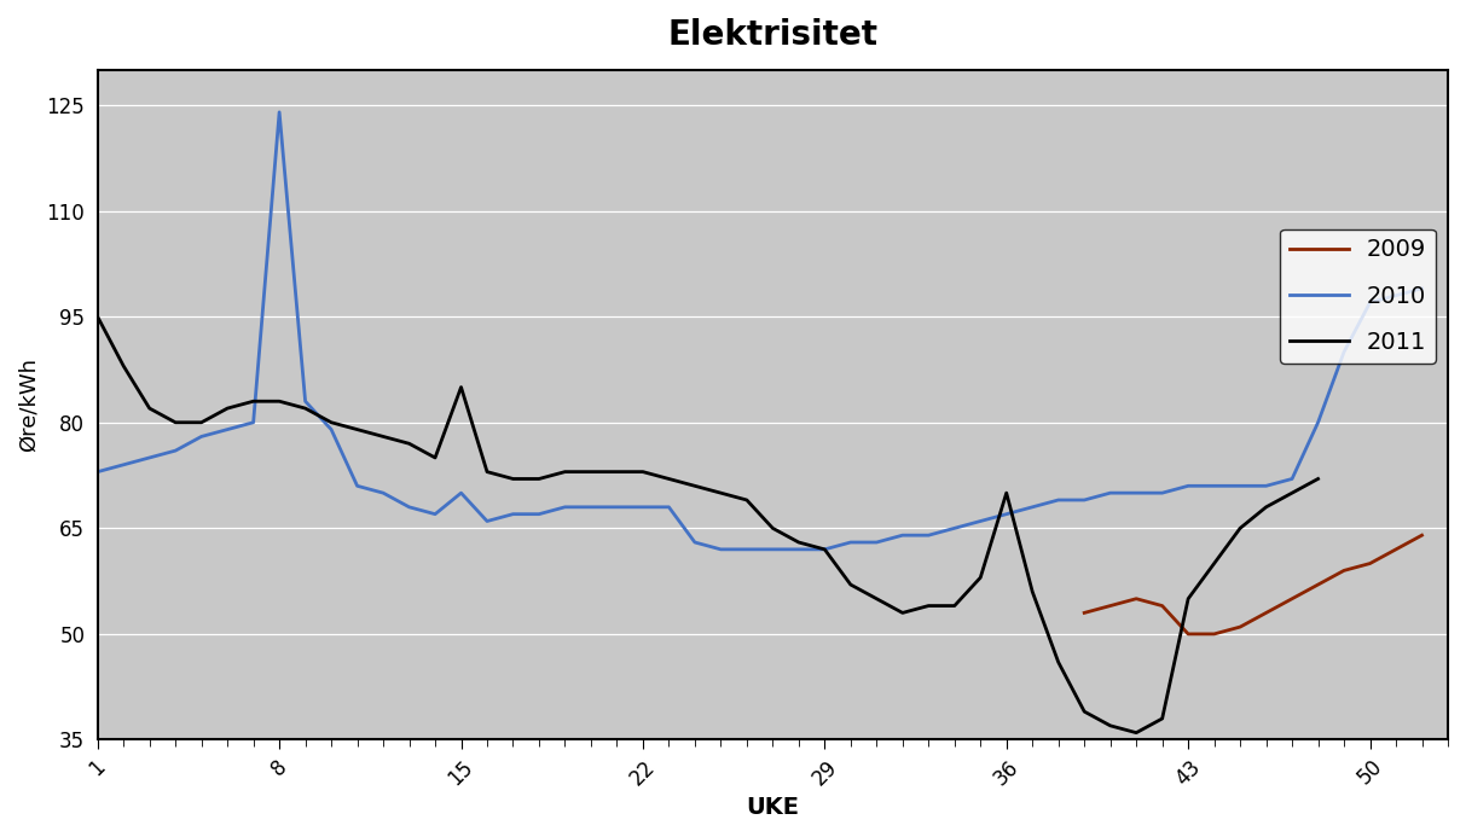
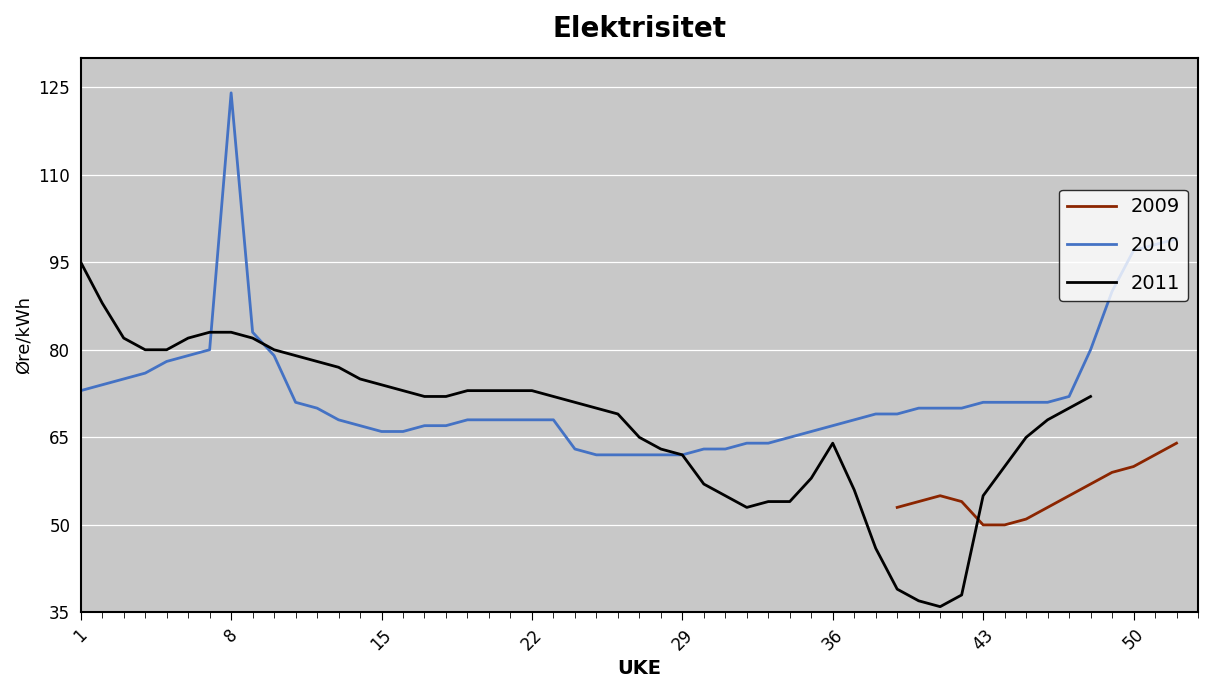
2010/15: 70 -> 66
2011/15: 85 -> 74
2011/36: 70 -> 64
